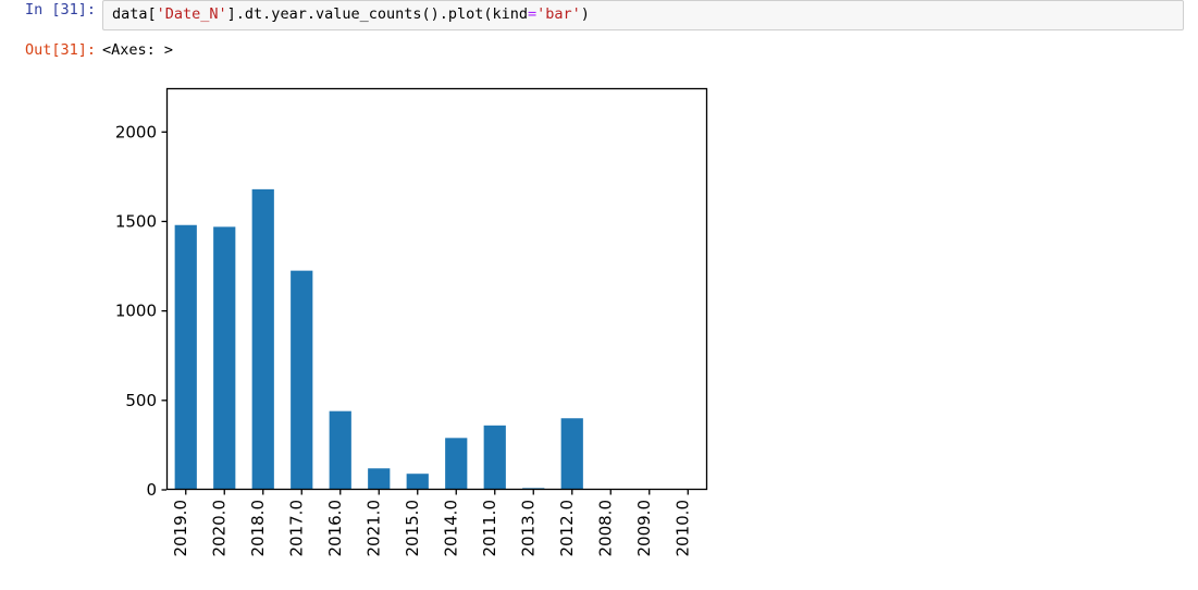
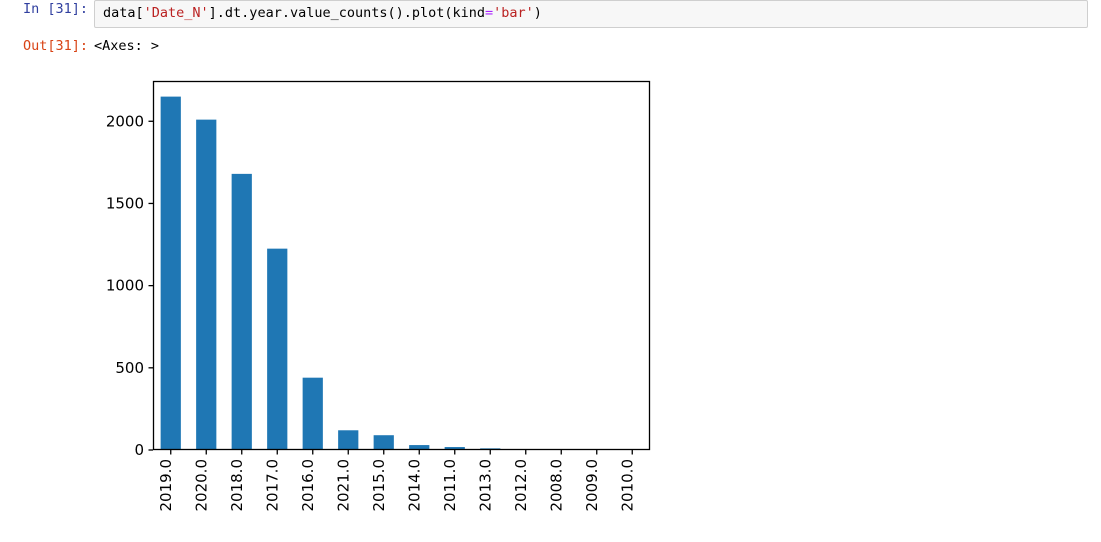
2019.0: 1480 -> 2150
2020.0: 1470 -> 2010
2014.0: 290 -> 30
2011.0: 360 -> 20
2012.0: 400 -> 10
